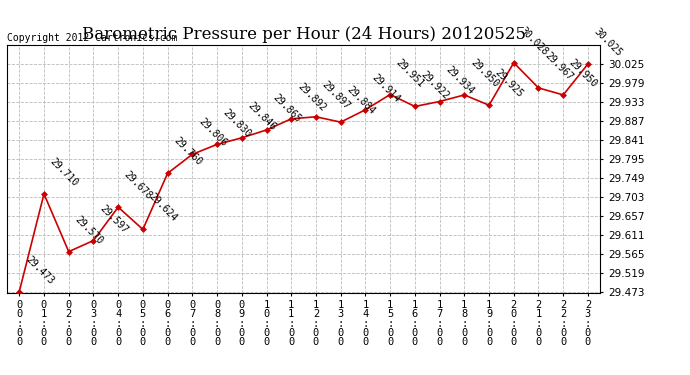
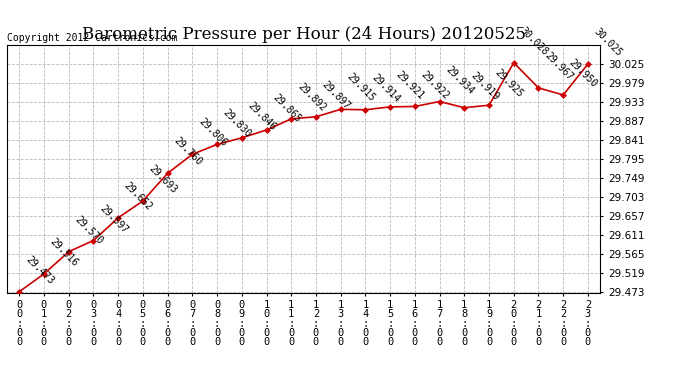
0 1 : 0 0: 29.710 -> 29.516
0 4 : 0 0: 29.678 -> 29.652
0 5 : 0 0: 29.624 -> 29.693
1 3 : 0 0: 29.884 -> 29.915
1 5 : 0 0: 29.951 -> 29.921
1 8 : 0 0: 29.950 -> 29.919
